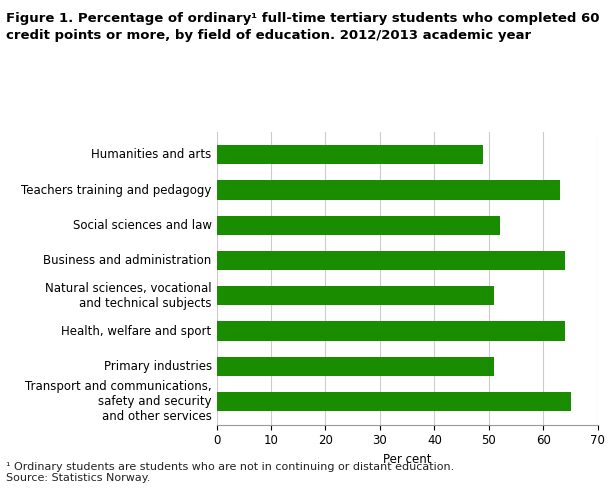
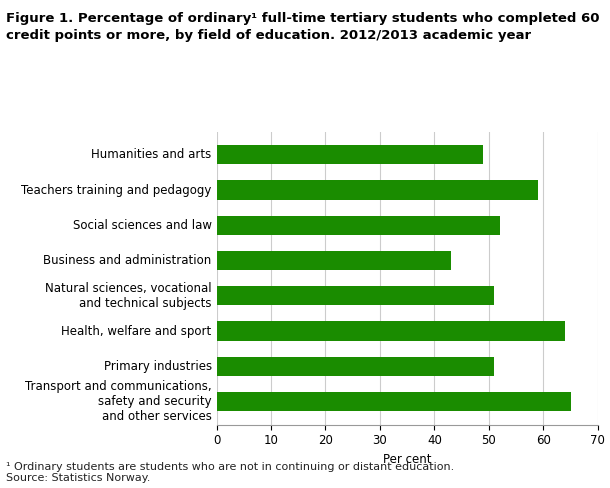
Teachers training and pedagogy: 63 -> 59
Business and administration: 64 -> 43
